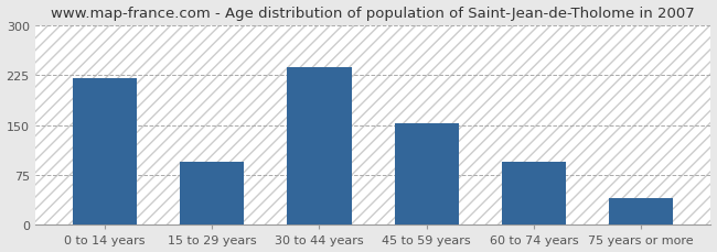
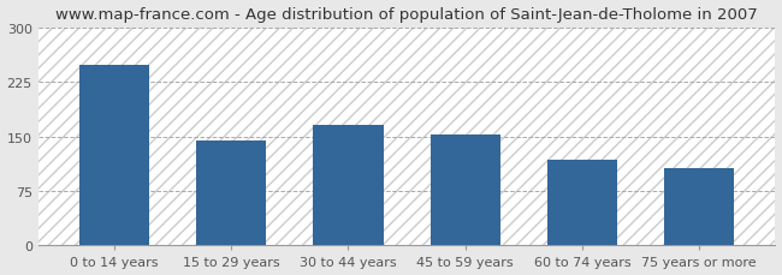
0 to 14 years: 220 -> 248
15 to 29 years: 95 -> 144
30 to 44 years: 237 -> 166
60 to 74 years: 95 -> 118
75 years or more: 40 -> 106
